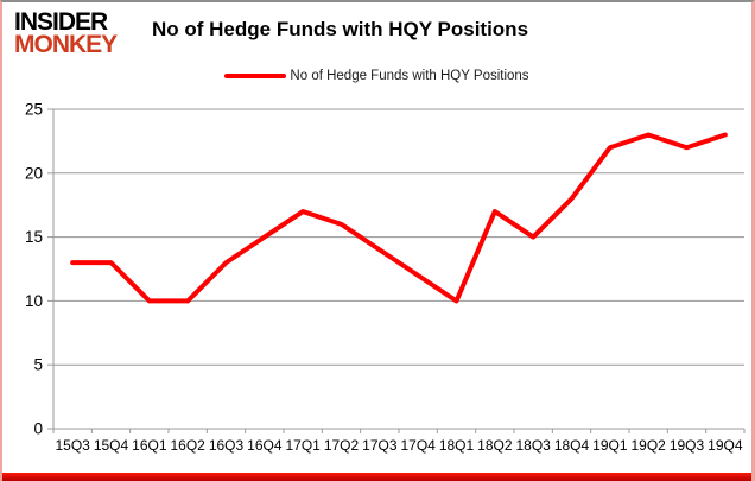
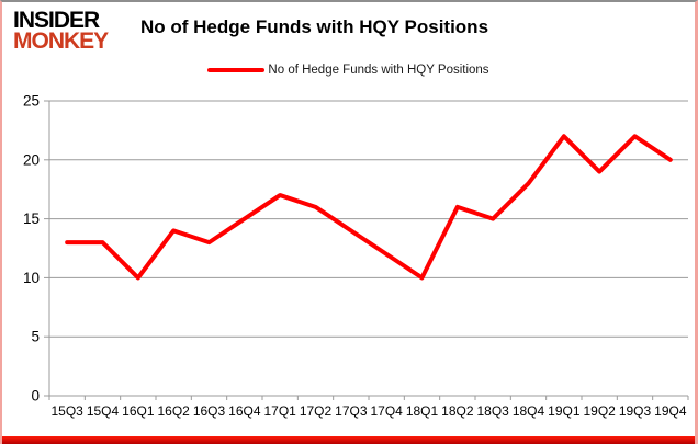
16Q2: 10 -> 14
18Q2: 17 -> 16
19Q2: 23 -> 19
19Q4: 23 -> 20
